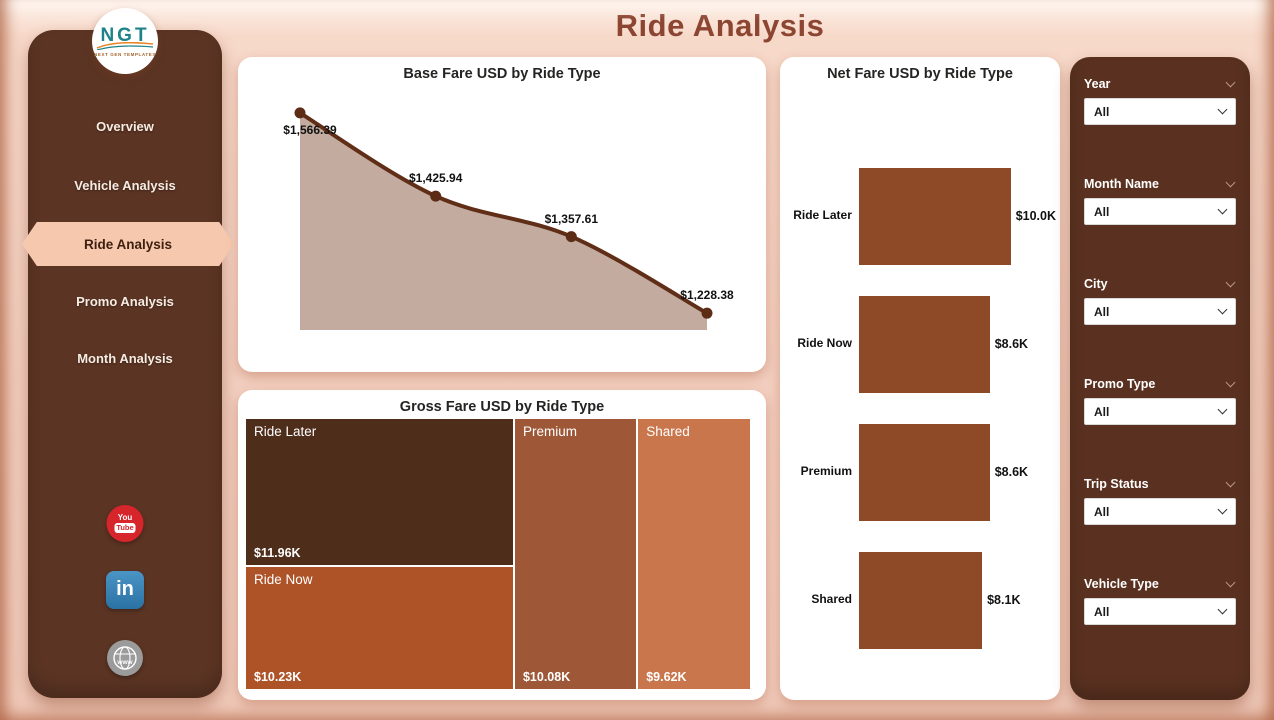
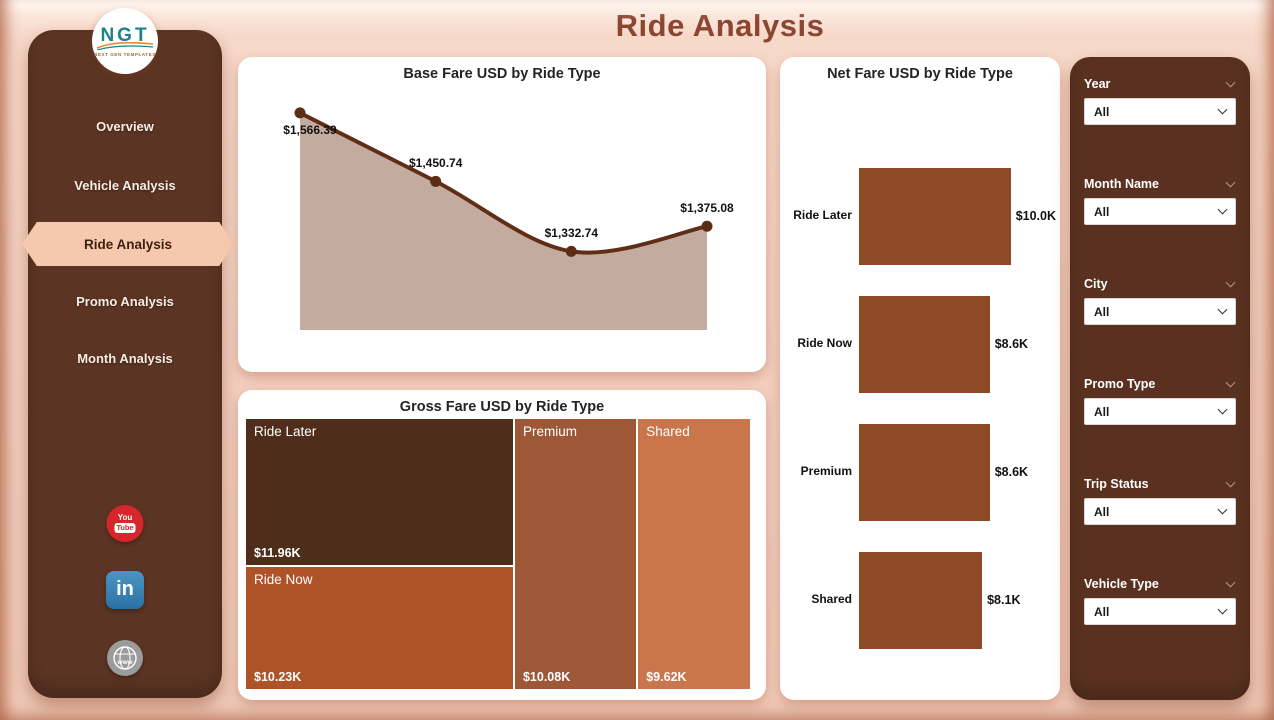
Base Fare USD by Ride Type/Ride Now: $1,425.94 -> $1,450.74
Base Fare USD by Ride Type/Premium: $1,357.61 -> $1,332.74
Base Fare USD by Ride Type/Shared: $1,228.38 -> $1,375.08
